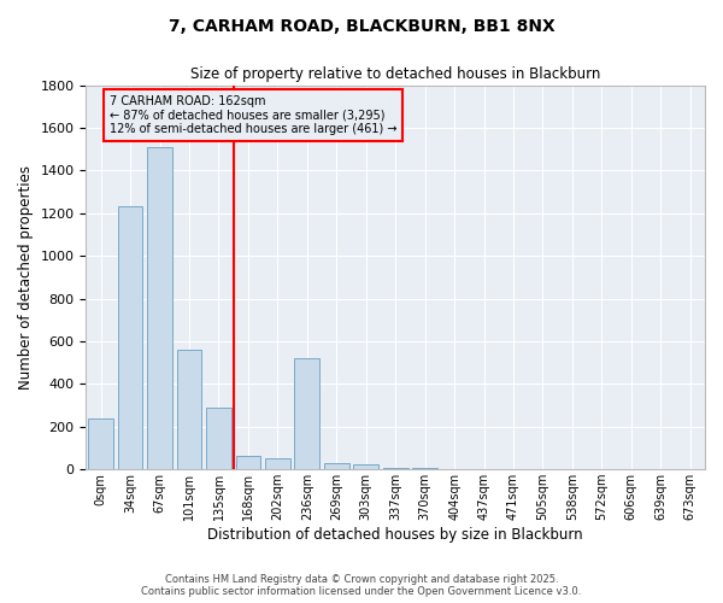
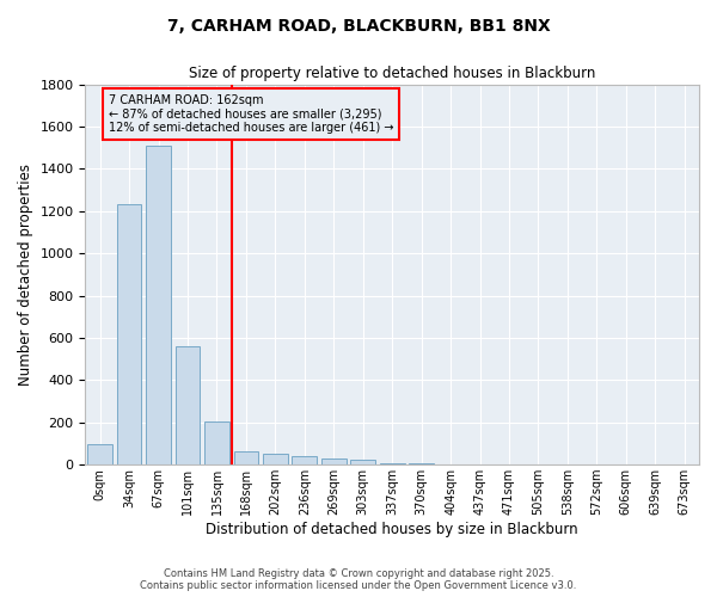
0sqm: 240 -> 100
135sqm: 290 -> 200
236sqm: 520 -> 40
